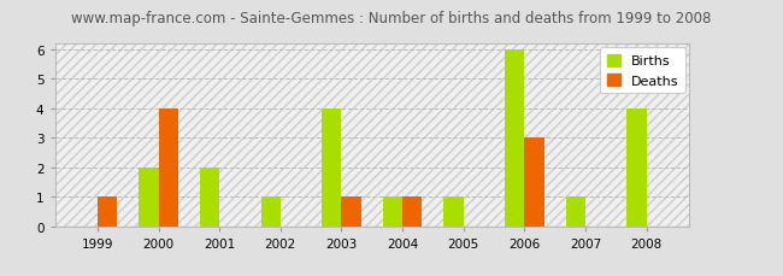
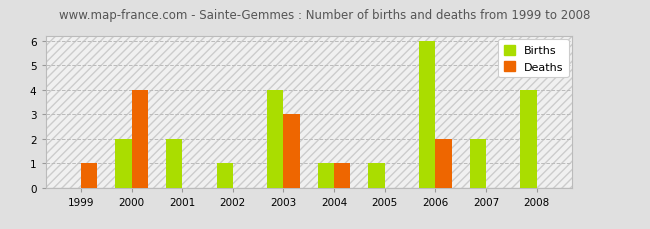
Deaths/2003: 1 -> 3
Deaths/2006: 3 -> 2
Births/2007: 1 -> 2
